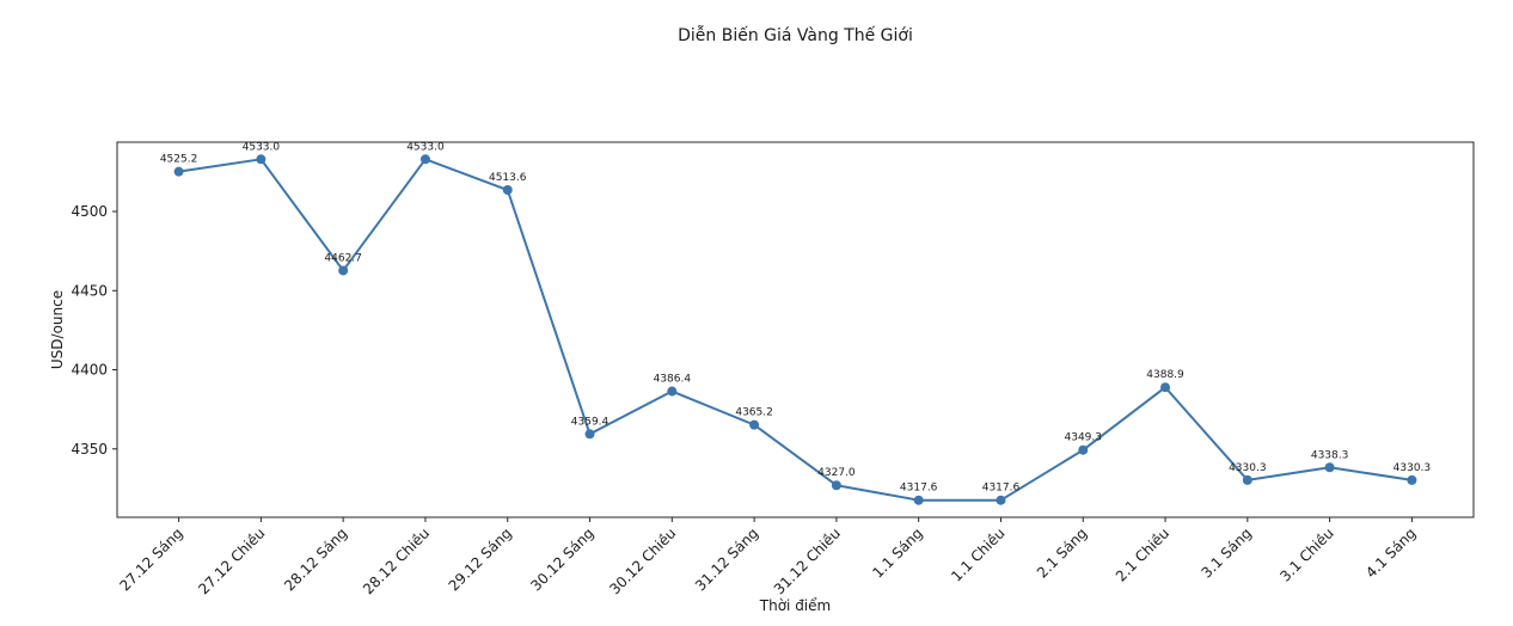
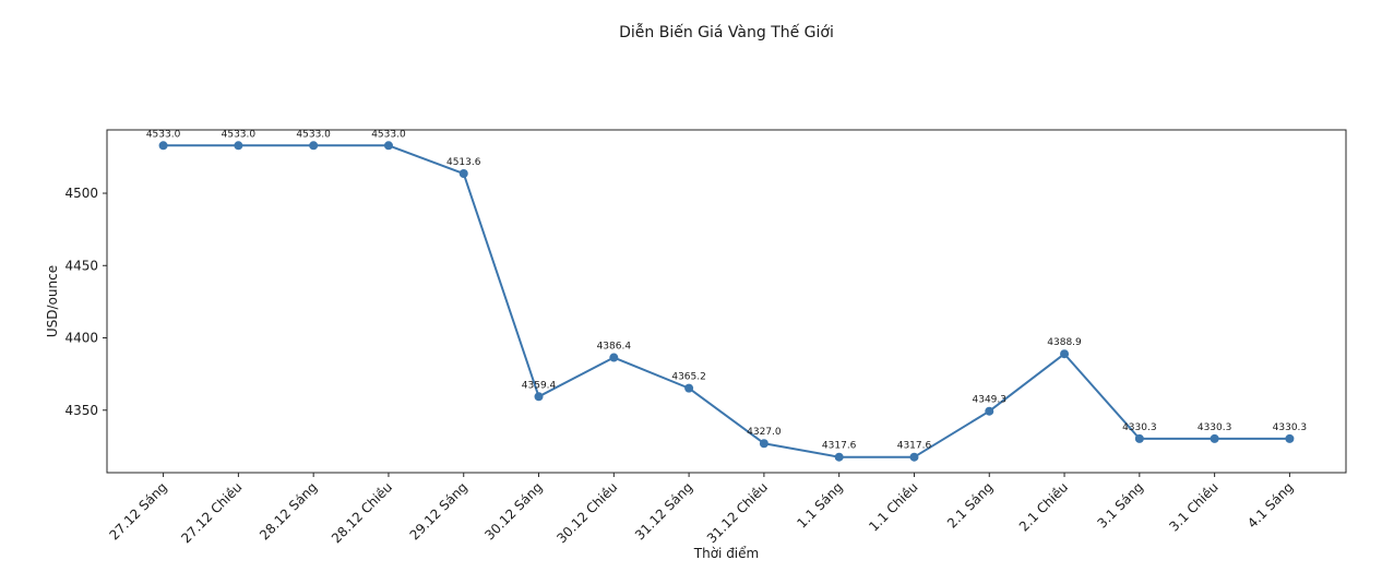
27.12 Sáng: 4525.2 -> 4533.0
28.12 Sáng: 4462.7 -> 4533.0
3.1 Chiều: 4338.3 -> 4330.3
